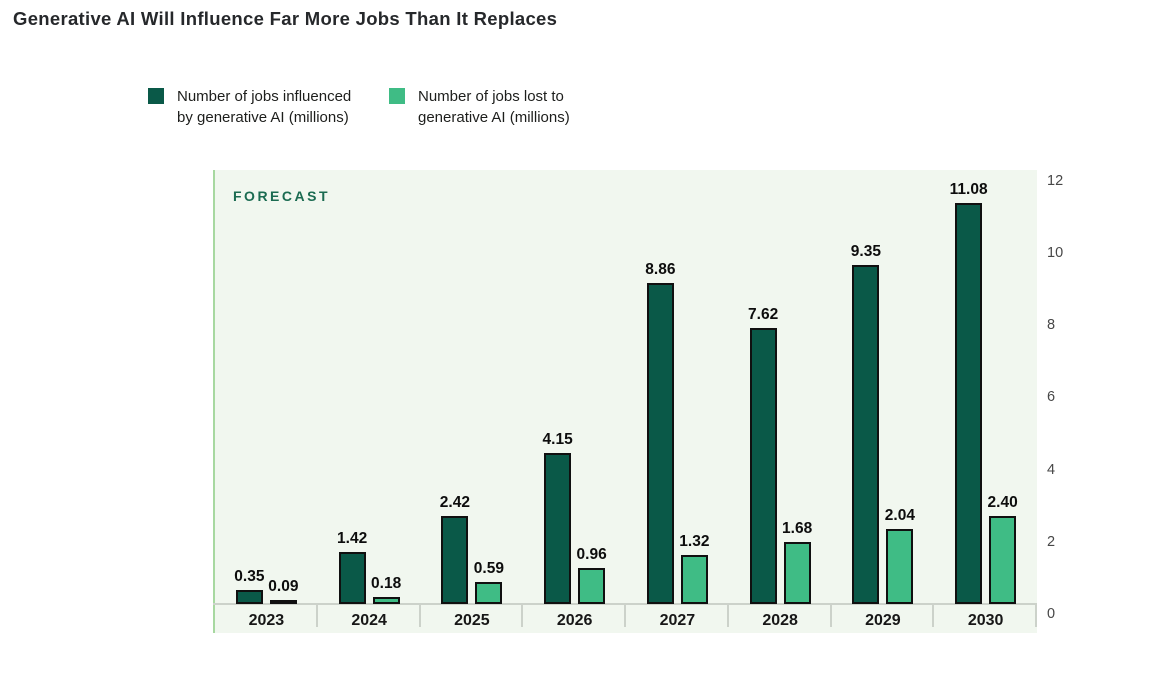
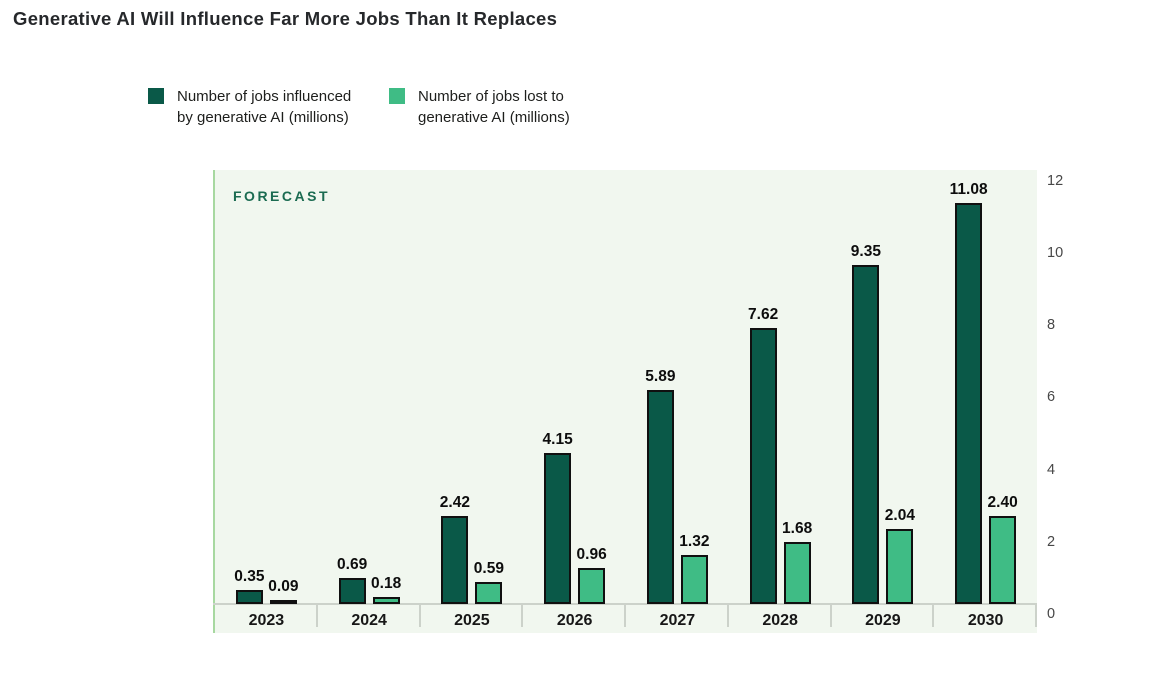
Number of jobs influenced by generative AI (millions)/2024: 1.42 -> 0.69
Number of jobs influenced by generative AI (millions)/2027: 8.86 -> 5.89
